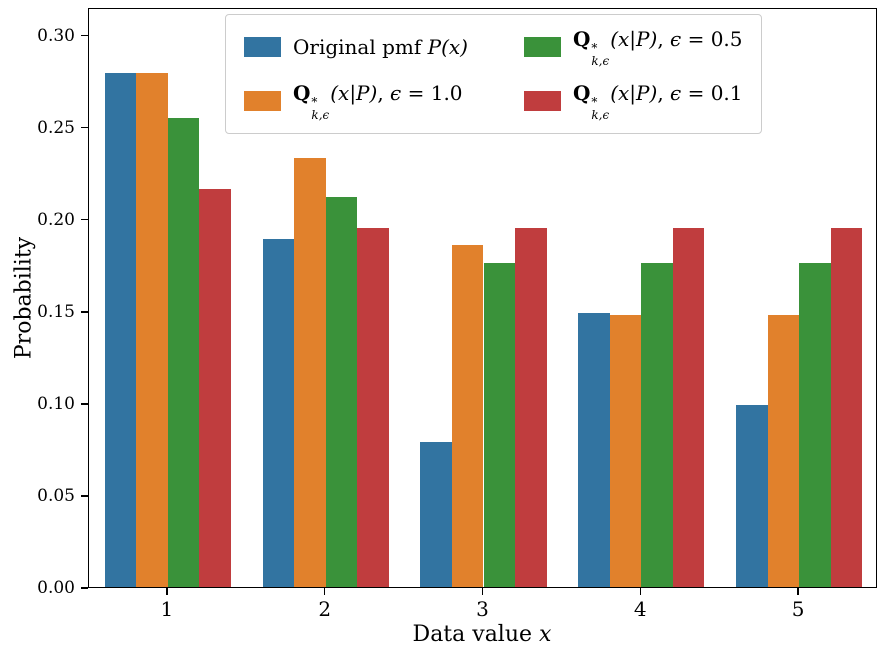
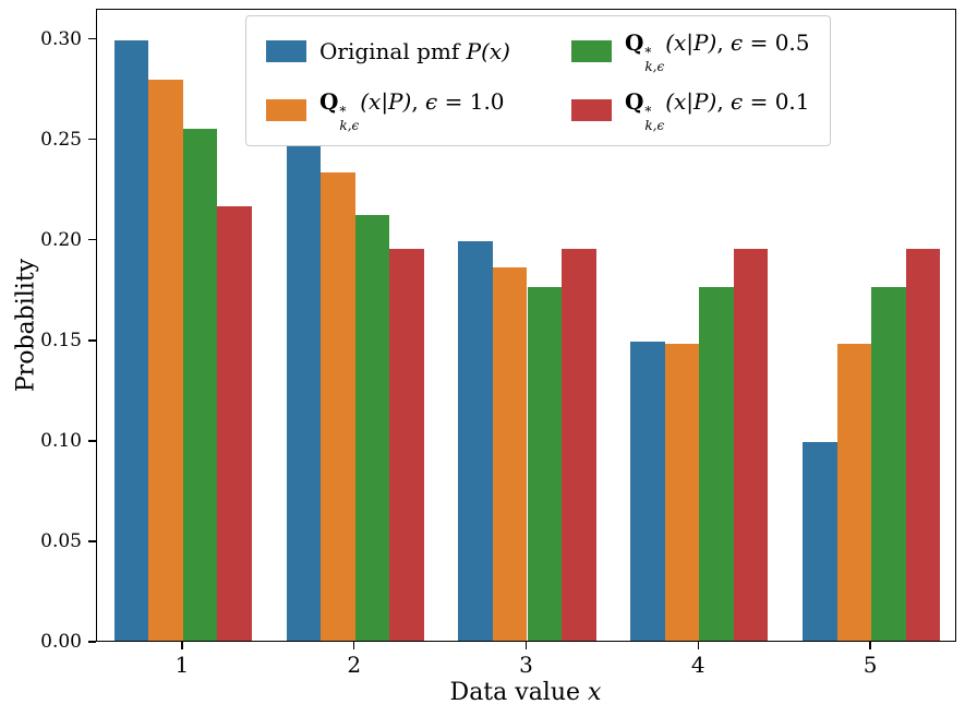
Original pmf P(x)/1: 0.28 -> 0.30
Original pmf P(x)/2: 0.19 -> 0.25
Original pmf P(x)/3: 0.08 -> 0.20
